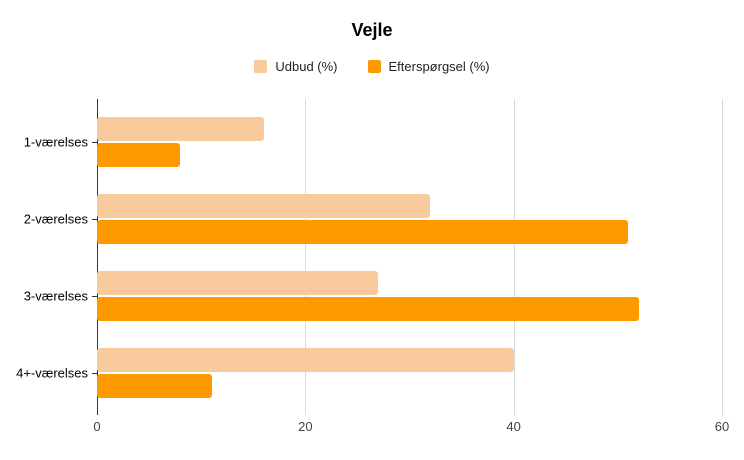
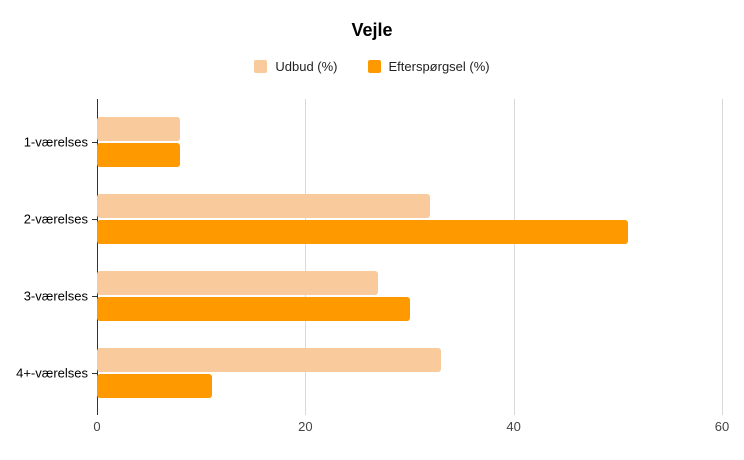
Udbud (%)/1-værelses: 16 -> 8
Efterspørgsel (%)/3-værelses: 52 -> 30
Udbud (%)/4+-værelses: 40 -> 33
